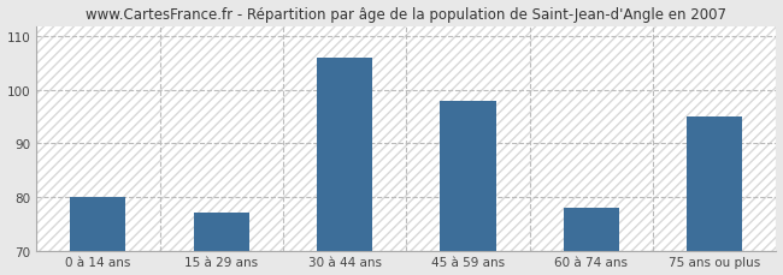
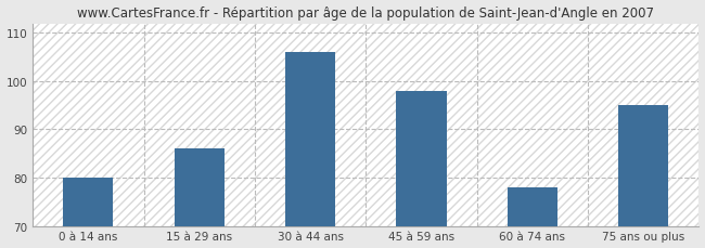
15 à 29 ans: 77 -> 86
